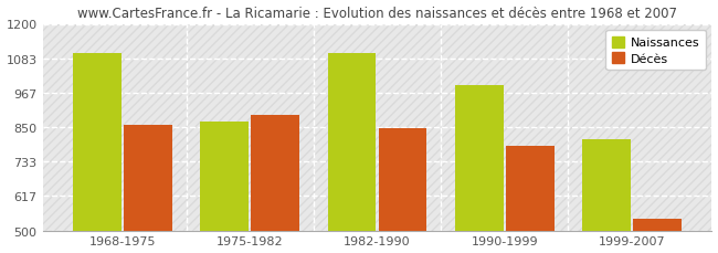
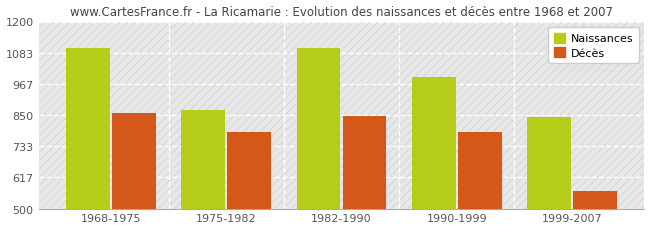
Décès/1975-1982: 890 -> 785
Naissances/1999-2007: 810 -> 843
Décès/1999-2007: 540 -> 565
